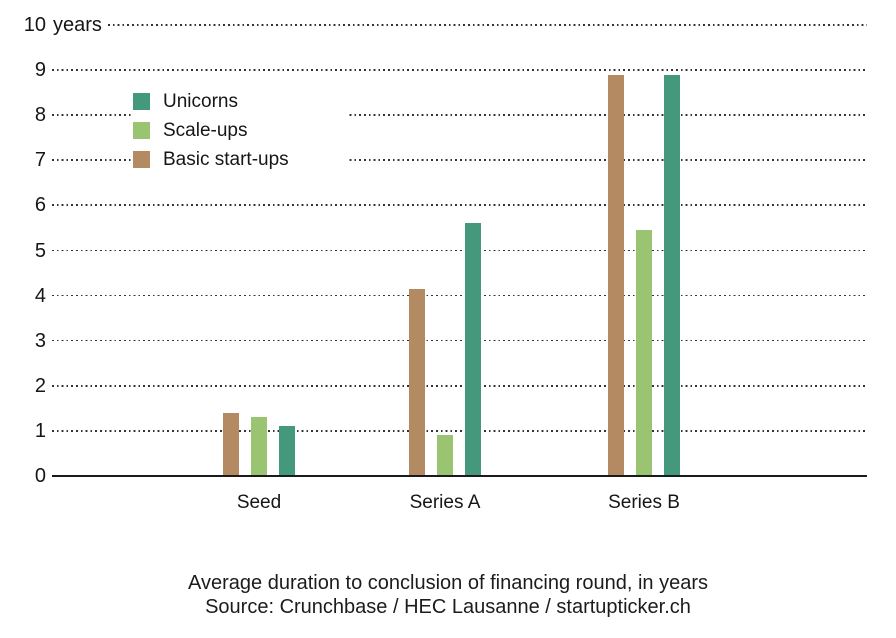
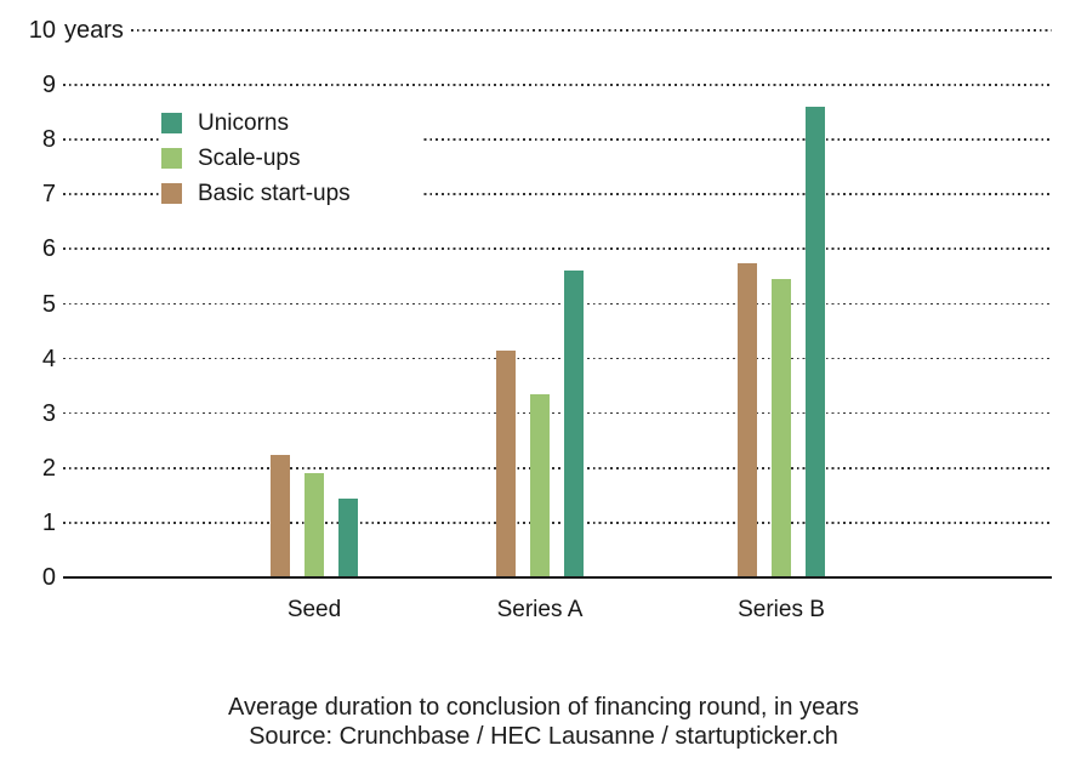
Unicorns/Seed: 1.1 -> 1.4
Scale-ups/Seed: 1.3 -> 1.9
Basic start-ups/Seed: 1.4 -> 2.2
Scale-ups/Series A: 0.9 -> 3.4
Unicorns/Series B: 8.9 -> 8.6
Basic start-ups/Series B: 8.9 -> 5.8
